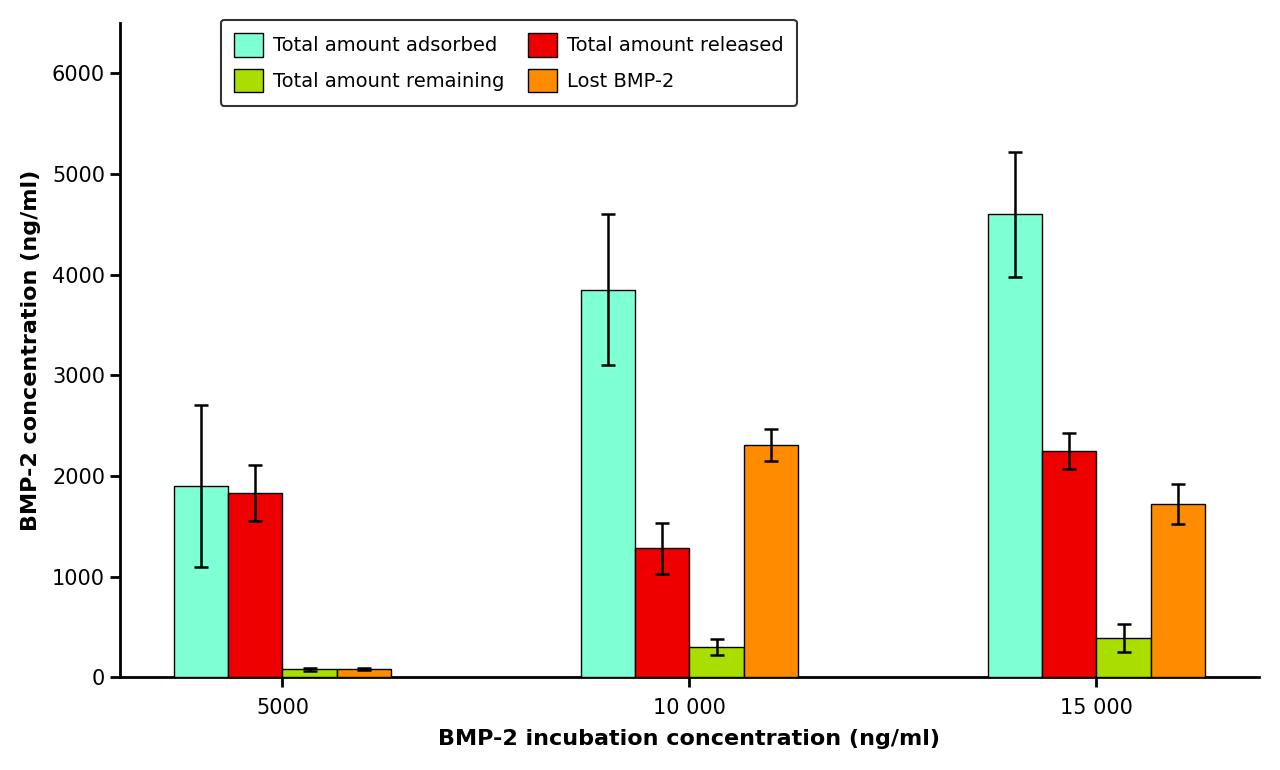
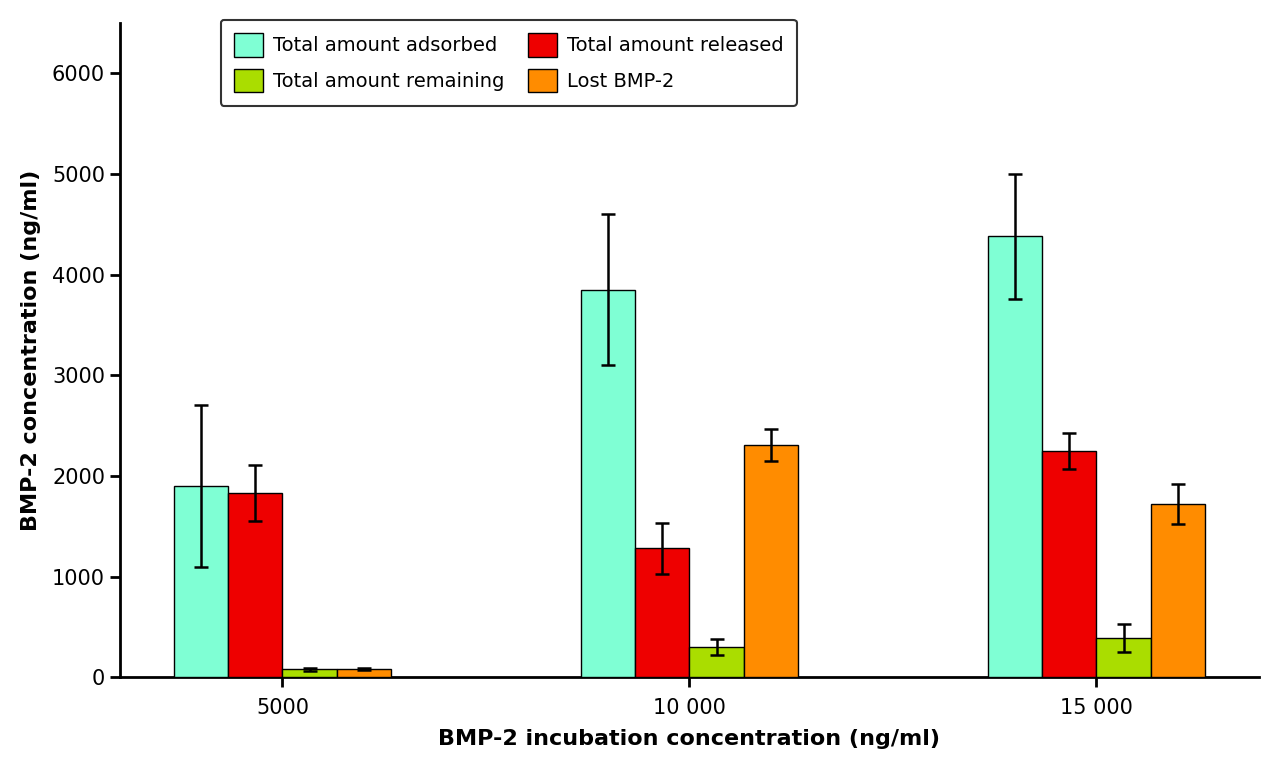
Total amount adsorbed/15 000: 4600 -> 4380
